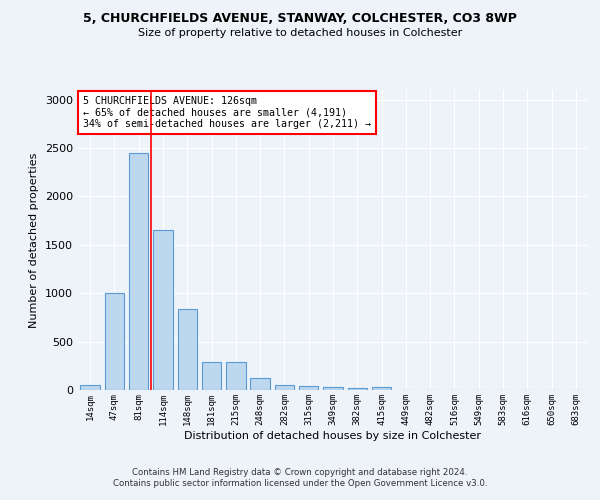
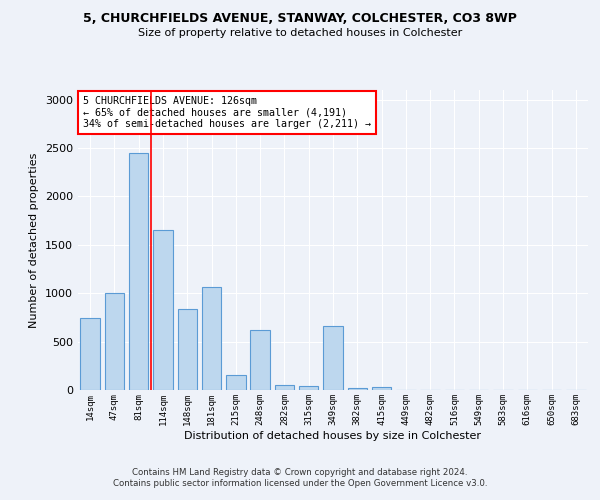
14sqm: 60 -> 740
181sqm: 290 -> 1060
215sqm: 290 -> 160
248sqm: 120 -> 620
349sqm: 30 -> 660
